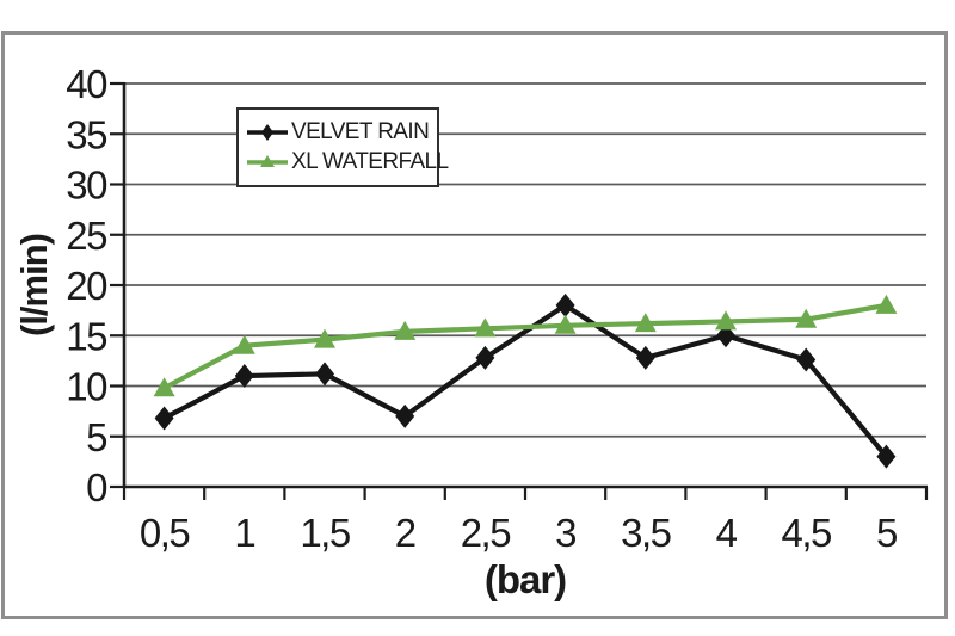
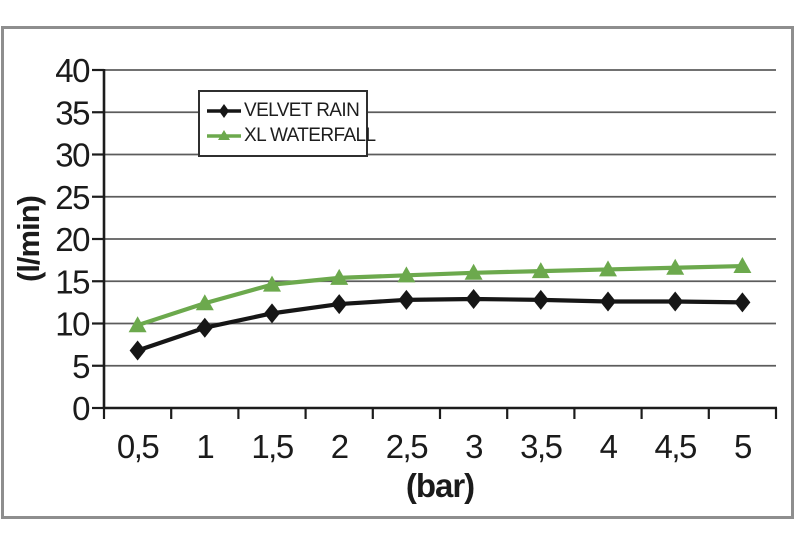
VELVET RAIN/1: 11 -> 10
XL WATERFALL/1: 14 -> 12
VELVET RAIN/2: 7 -> 12
VELVET RAIN/3: 18 -> 13
VELVET RAIN/4: 15 -> 13
VELVET RAIN/5: 3 -> 12
XL WATERFALL/5: 18 -> 17
